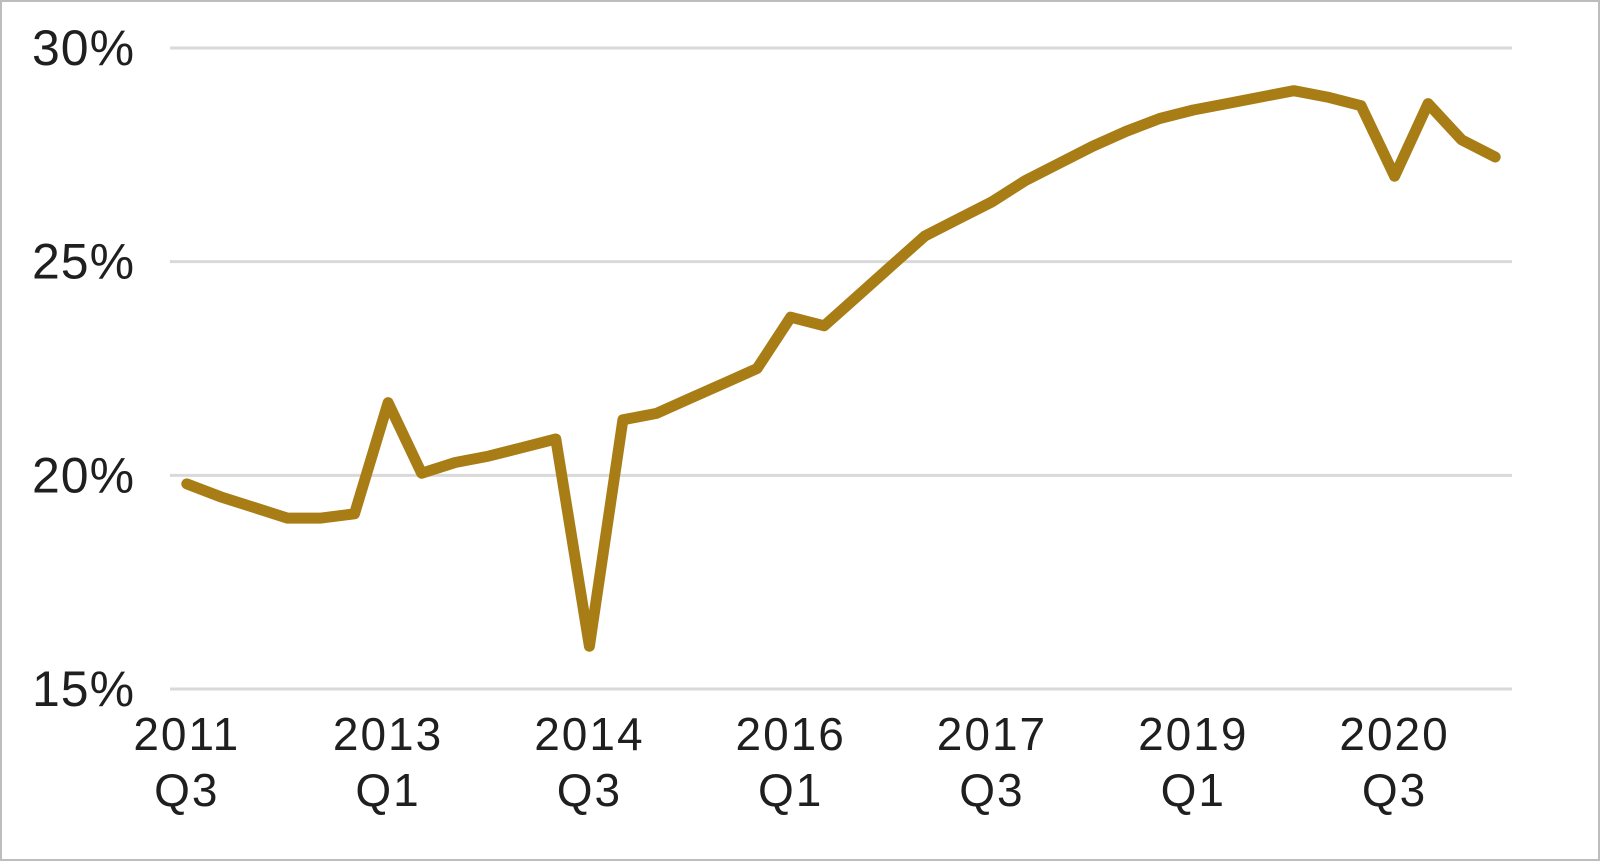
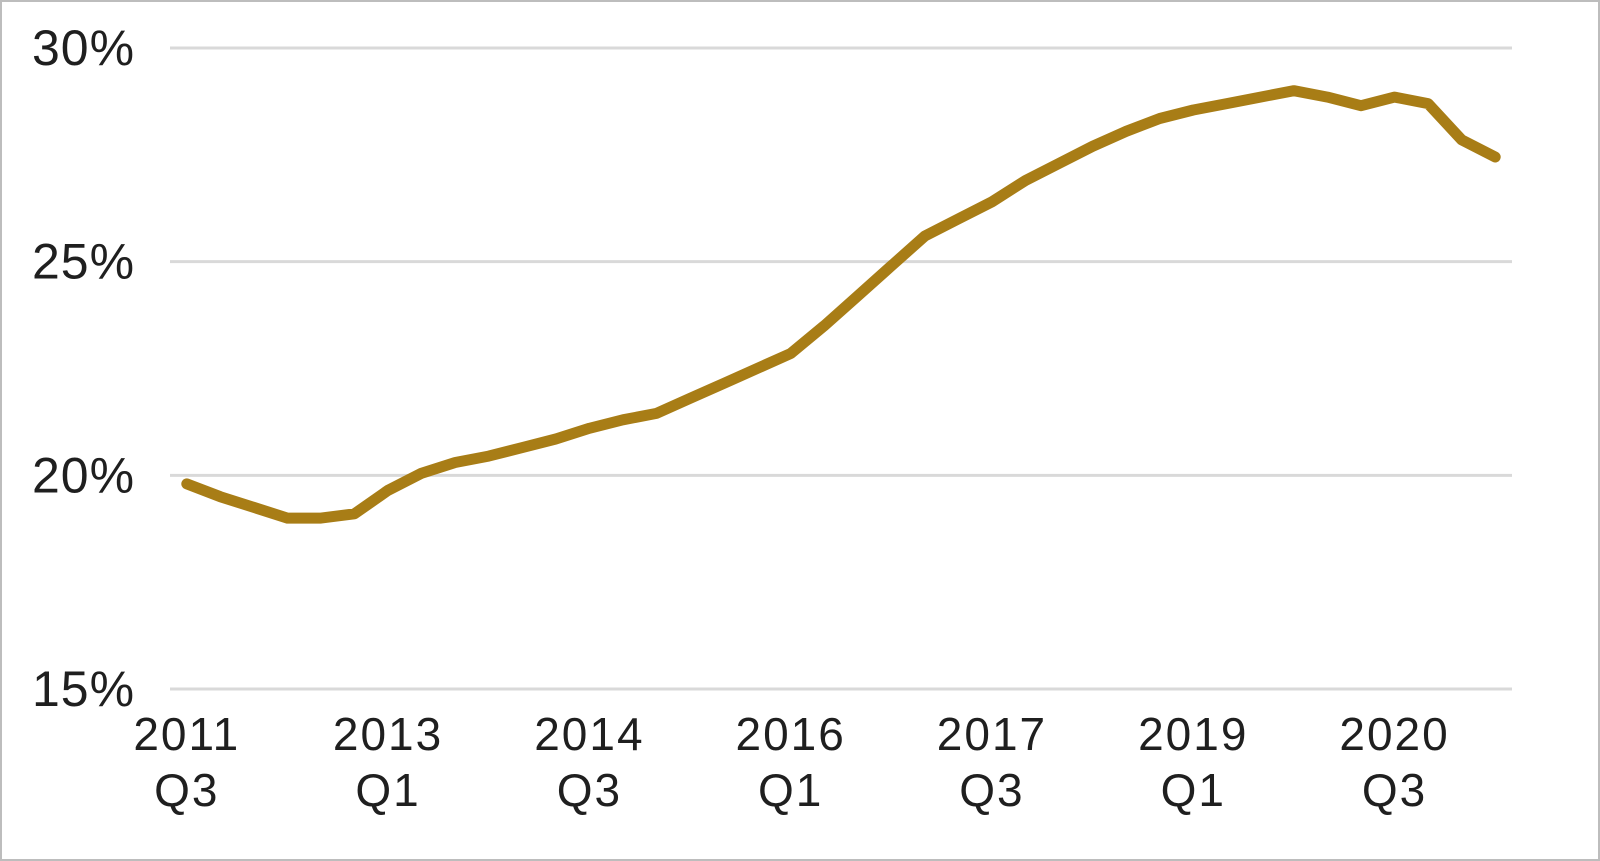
2013 Q1: 21.7% -> 19.6%
2014 Q3: 16.0% -> 21.1%
2016 Q1: 23.7% -> 22.9%
2020 Q3: 27.0% -> 28.9%
